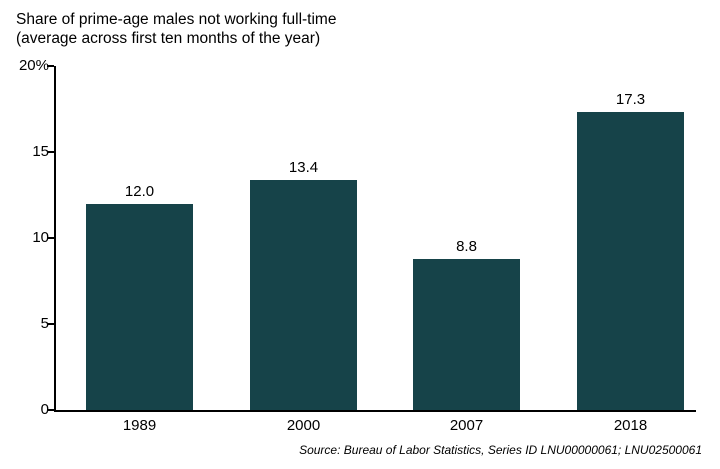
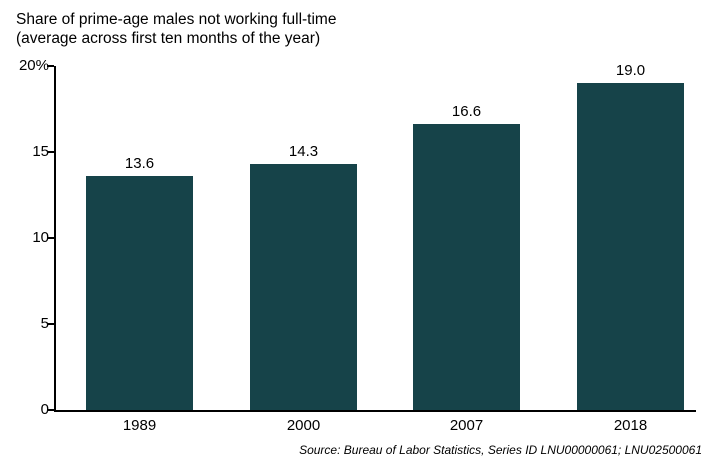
1989: 12.0 -> 13.6
2000: 13.4 -> 14.3
2007: 8.8 -> 16.6
2018: 17.3 -> 19.0
